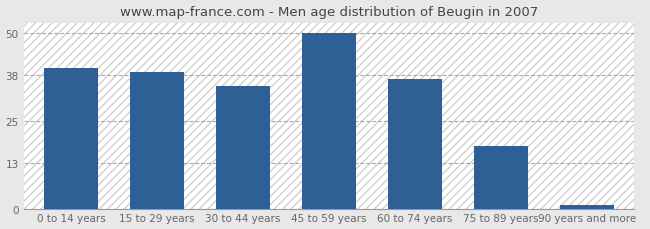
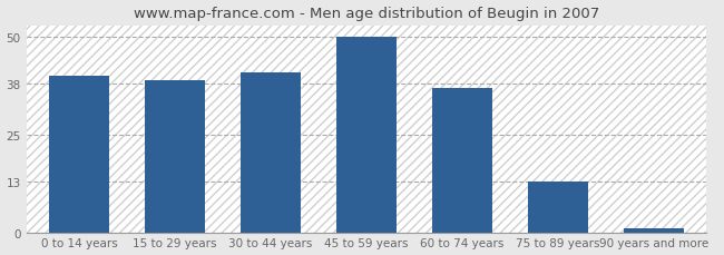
30 to 44 years: 35 -> 41
75 to 89 years: 18 -> 13
